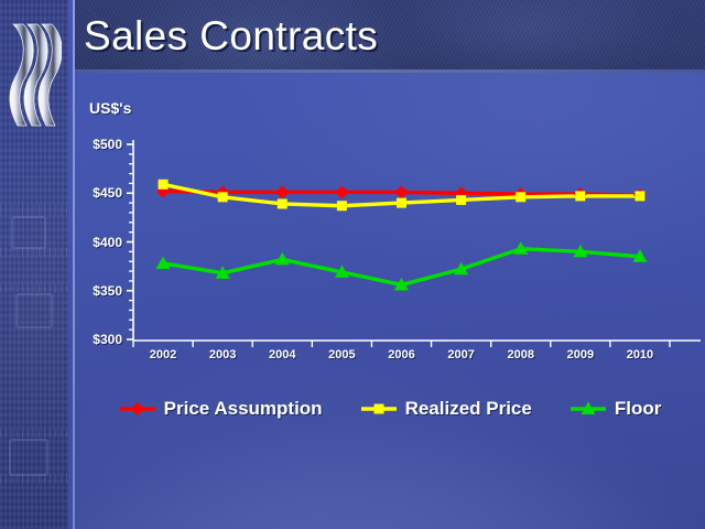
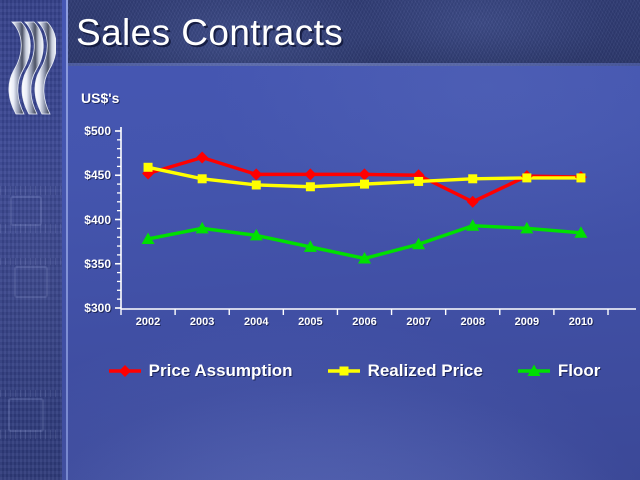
Price Assumption/2003: $450 -> $470
Floor/2003: $370 -> $390
Price Assumption/2008: $450 -> $420
